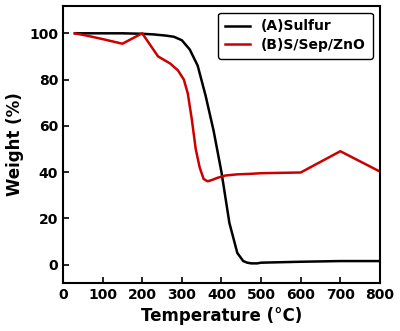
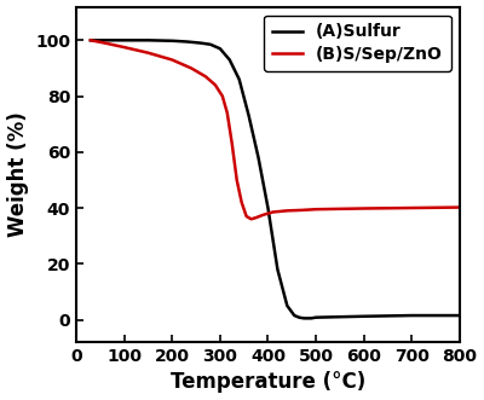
(B)S/Sep/ZnO/200: 100.0 -> 93.0
(B)S/Sep/ZnO/700: 49.0 -> 40.0
